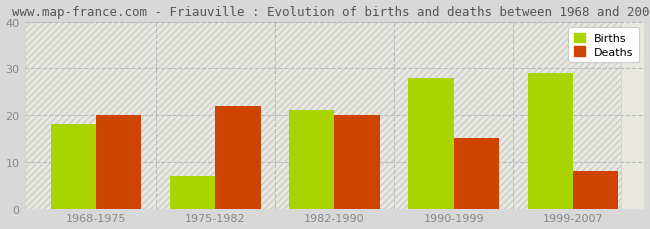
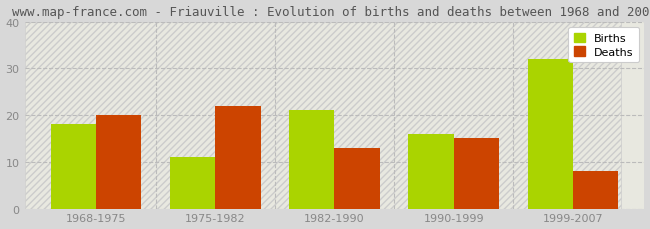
Births/1975-1982: 7 -> 11
Deaths/1982-1990: 20 -> 13
Births/1990-1999: 28 -> 16
Births/1999-2007: 29 -> 32
